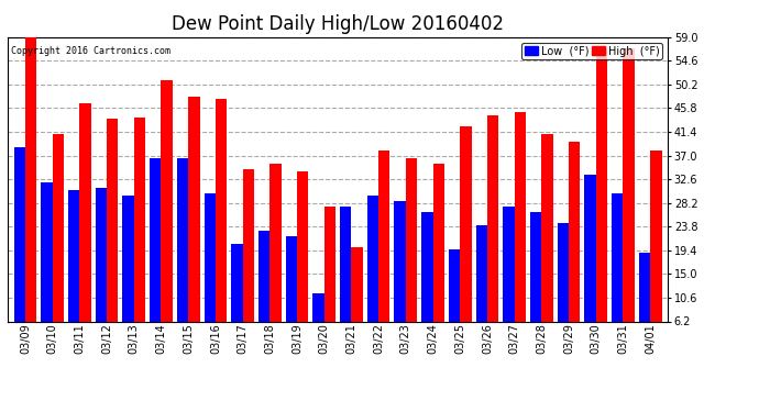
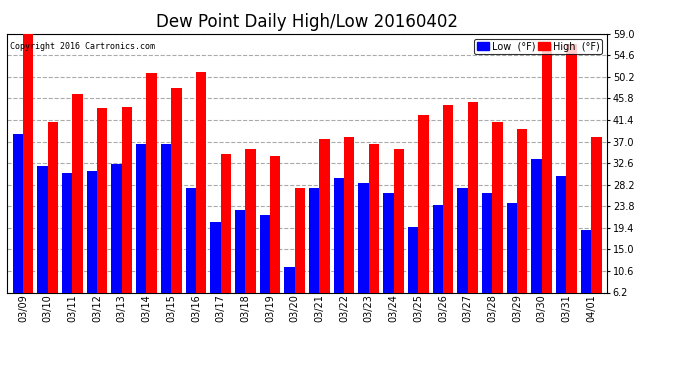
Low (°F)/03/13: 29.5 -> 32.5
Low (°F)/03/16: 30.0 -> 27.5
High (°F)/03/16: 47.5 -> 51.2
High (°F)/03/21: 20.0 -> 37.5
